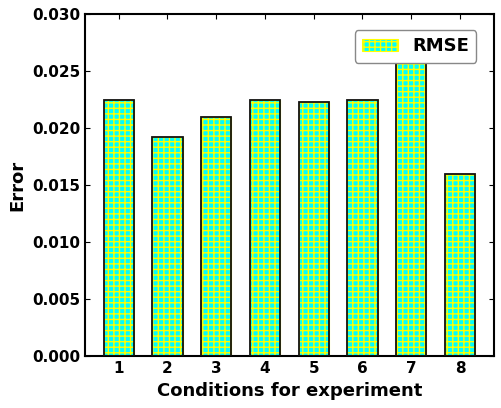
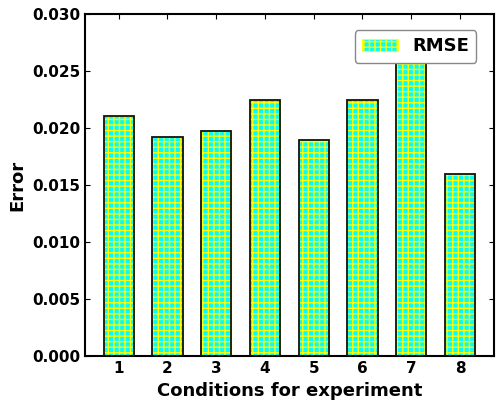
1: 0.0225 -> 0.0211
3: 0.0210 -> 0.0198
5: 0.0223 -> 0.0190
